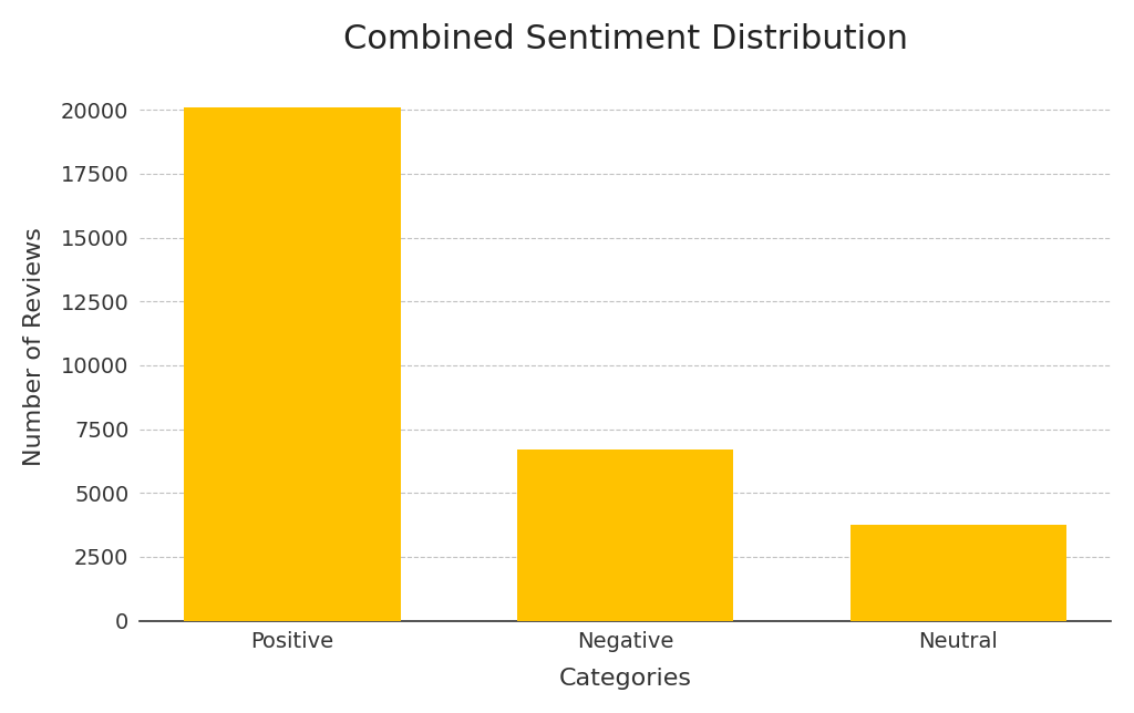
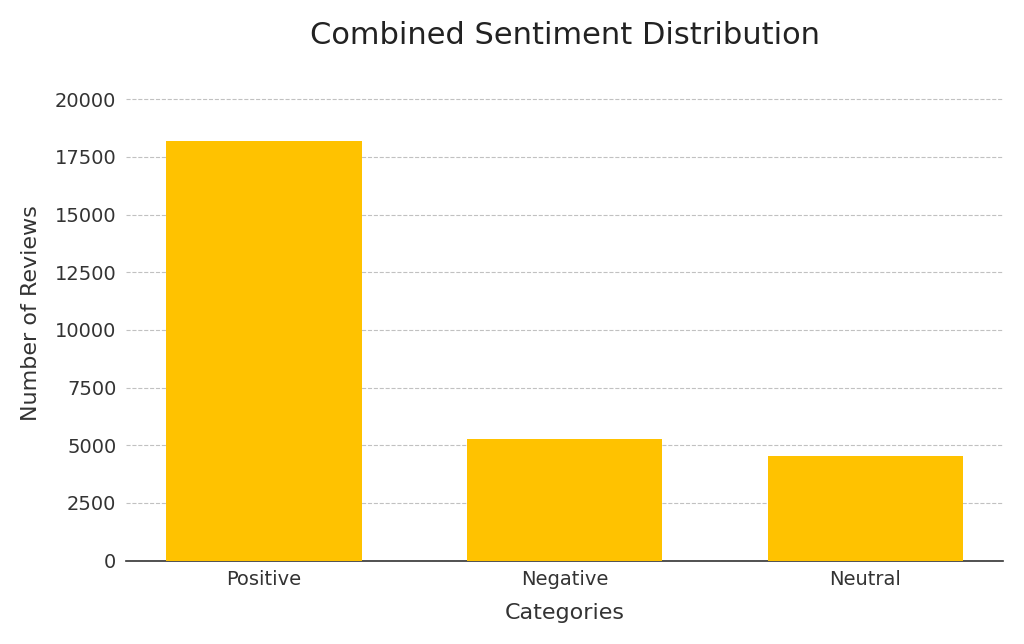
Positive: 20100 -> 18200
Negative: 6700 -> 5250
Neutral: 3750 -> 4550
